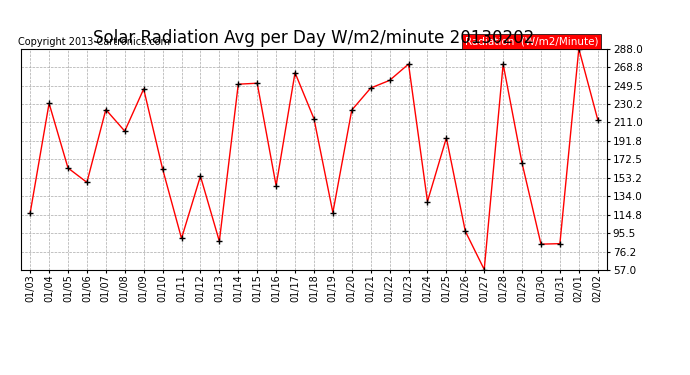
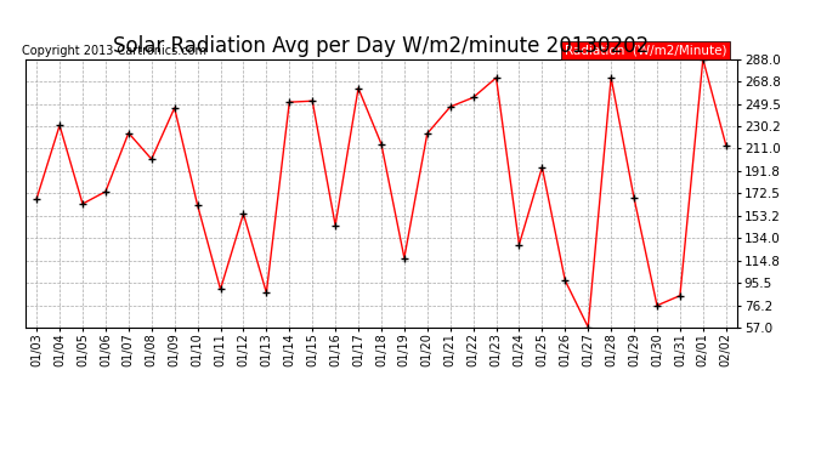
01/03: 116 -> 168
01/06: 148 -> 174
01/30: 84 -> 76
